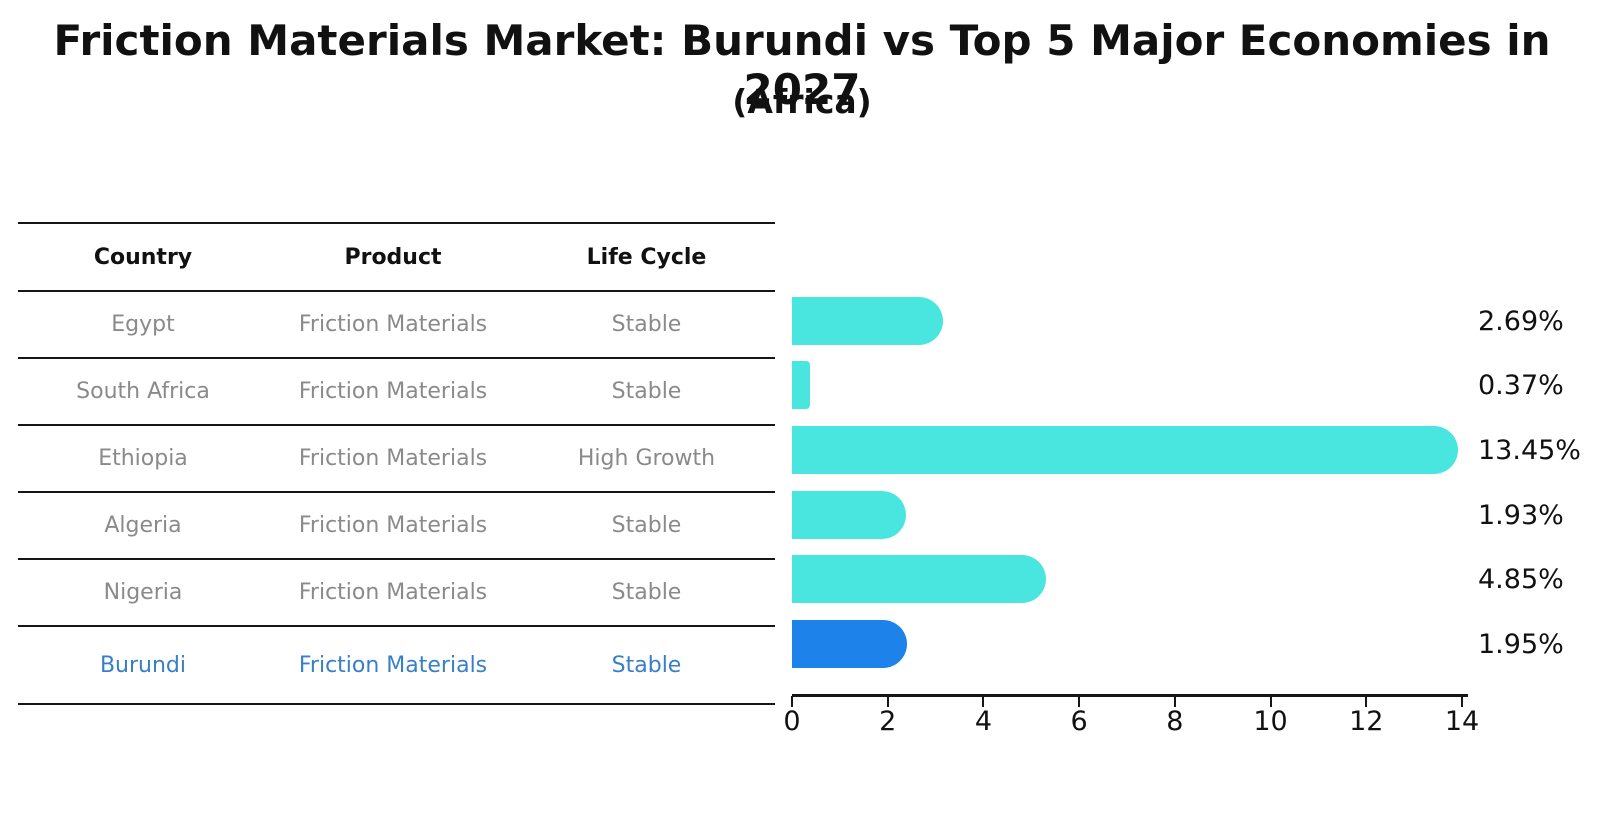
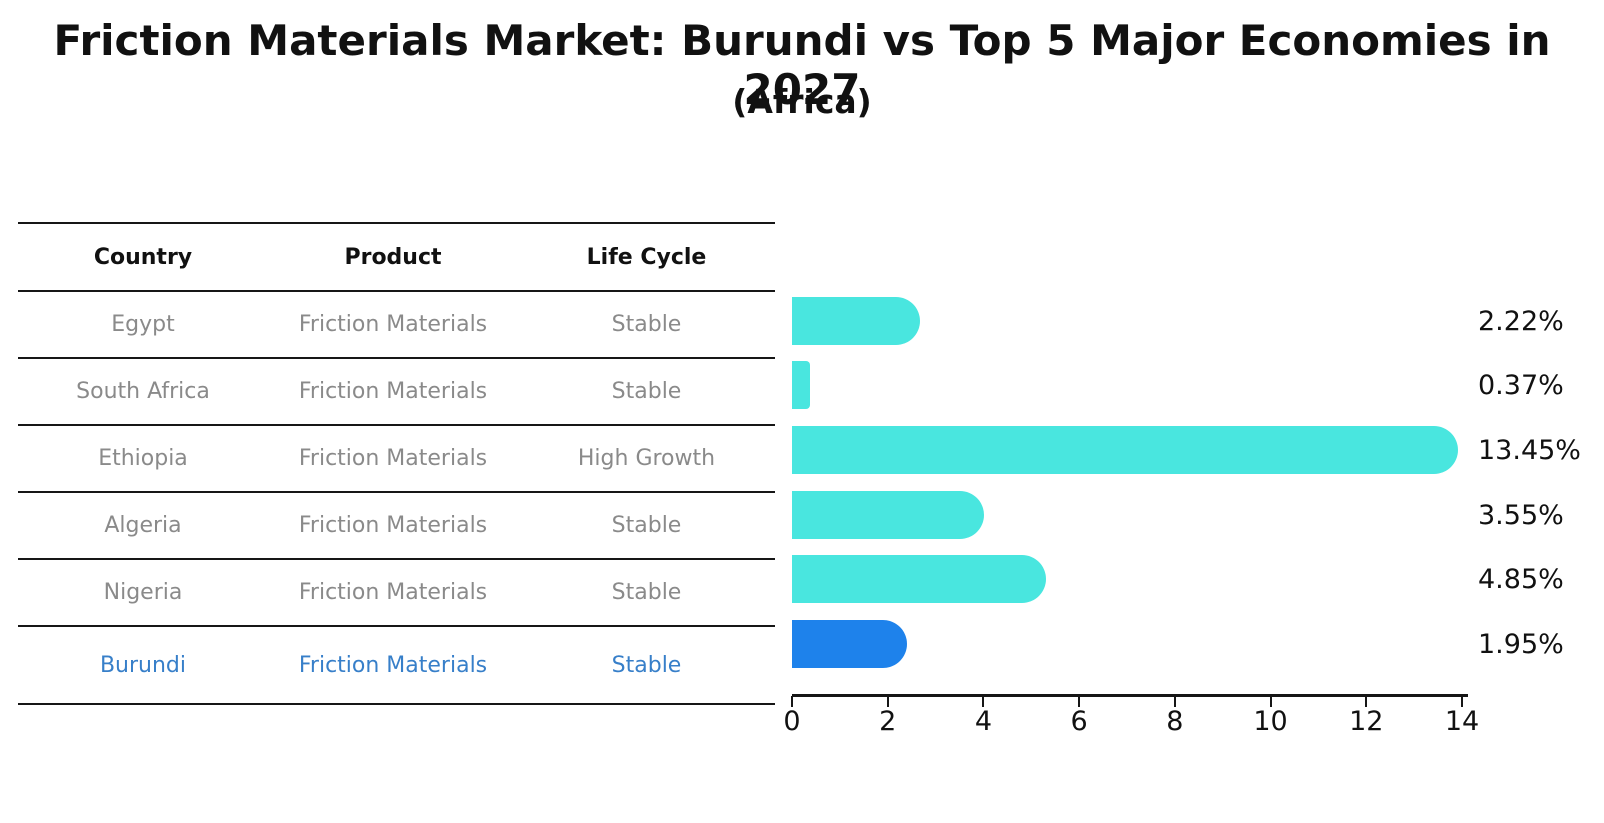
Egypt: 2.69% -> 2.22%
Algeria: 1.93% -> 3.55%
